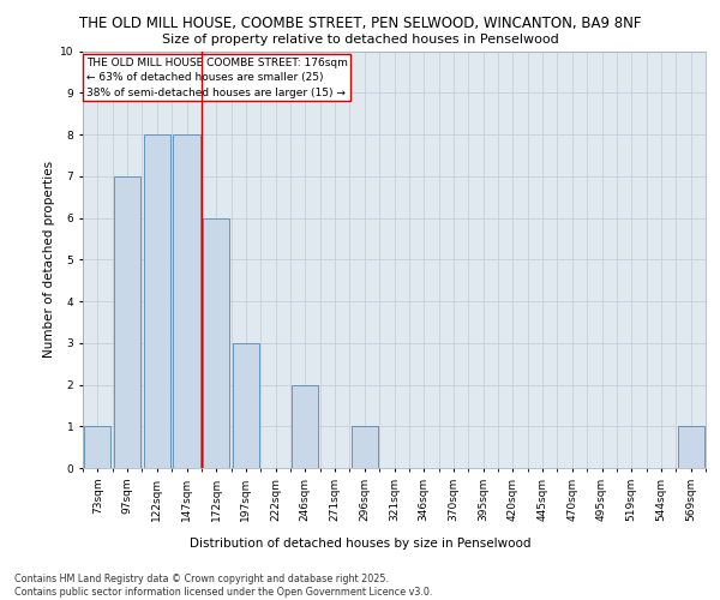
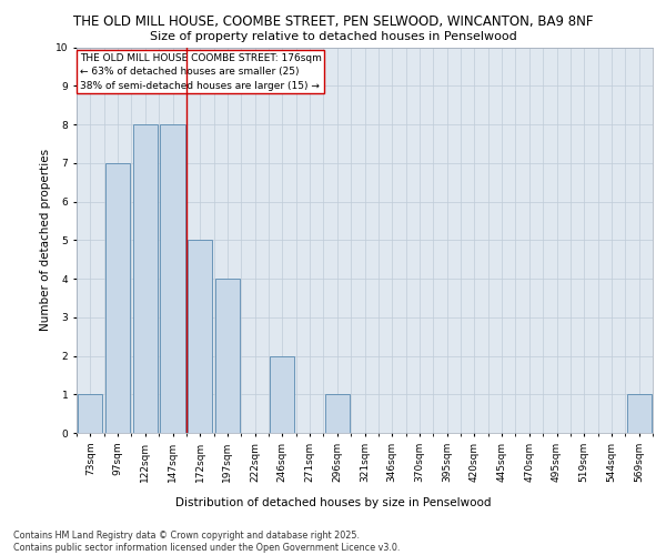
172sqm: 6 -> 5
197sqm: 3 -> 4
